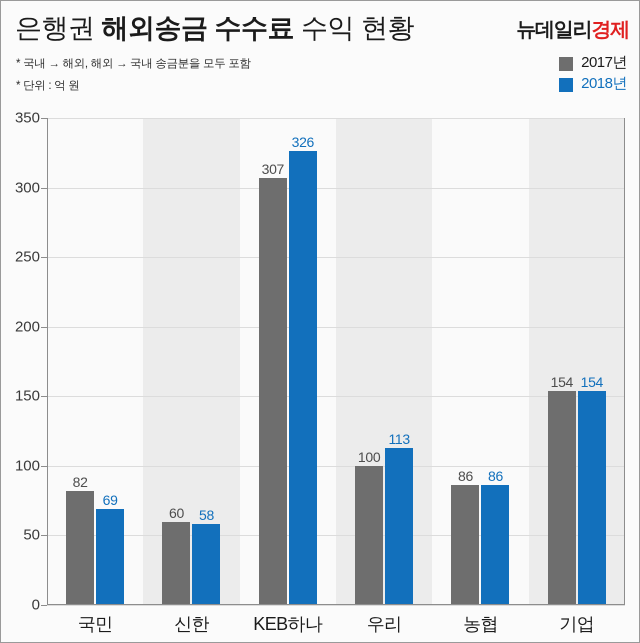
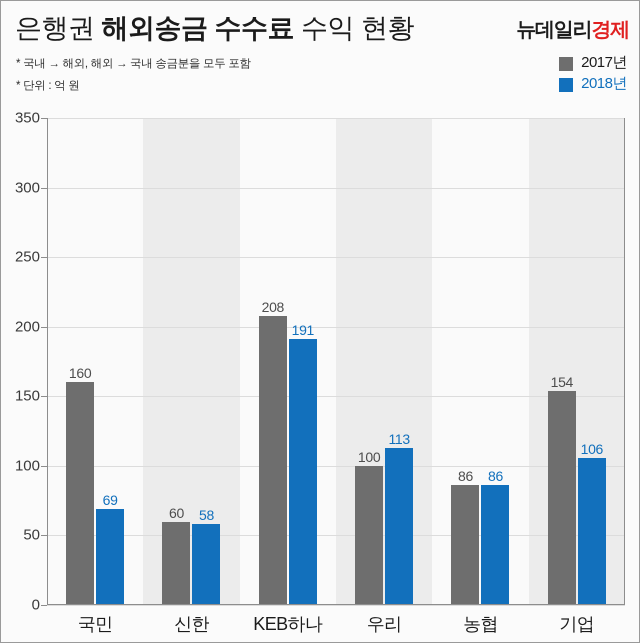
2017년/국민: 82 -> 160
2017년/KEB하나: 307 -> 208
2018년/KEB하나: 326 -> 191
2018년/기업: 154 -> 106
